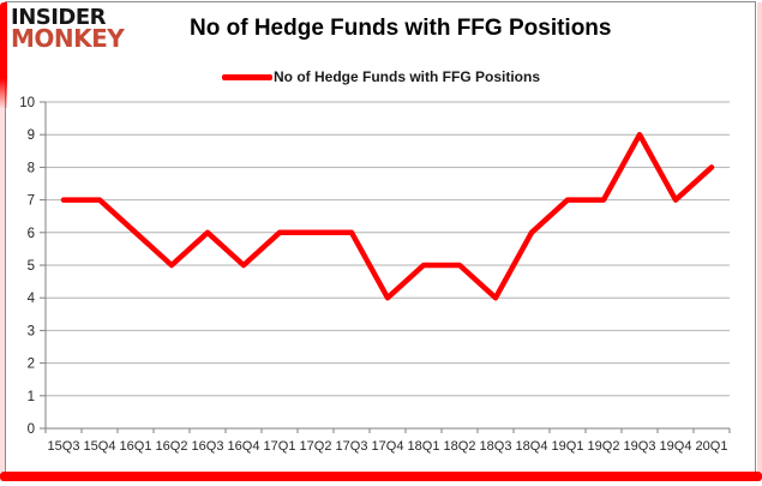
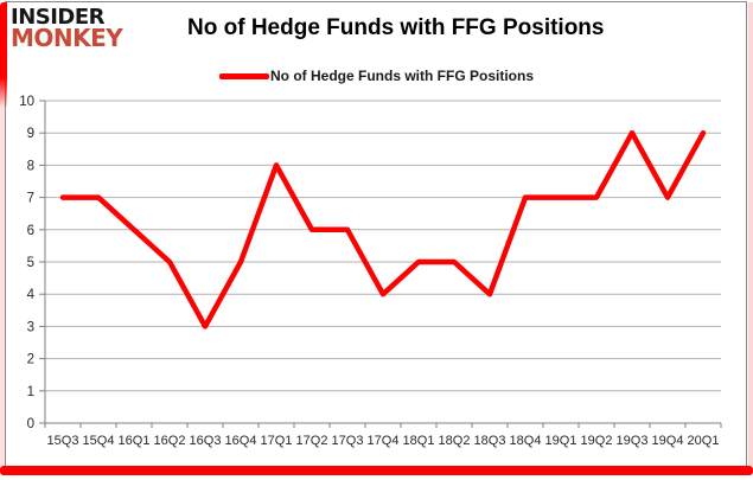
16Q3: 6 -> 3
17Q1: 6 -> 8
18Q4: 6 -> 7
20Q1: 8 -> 9
